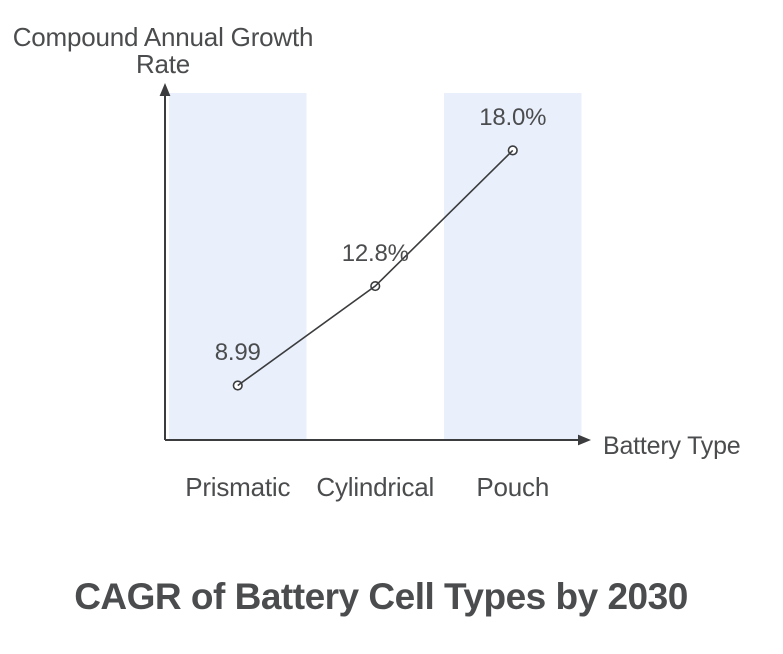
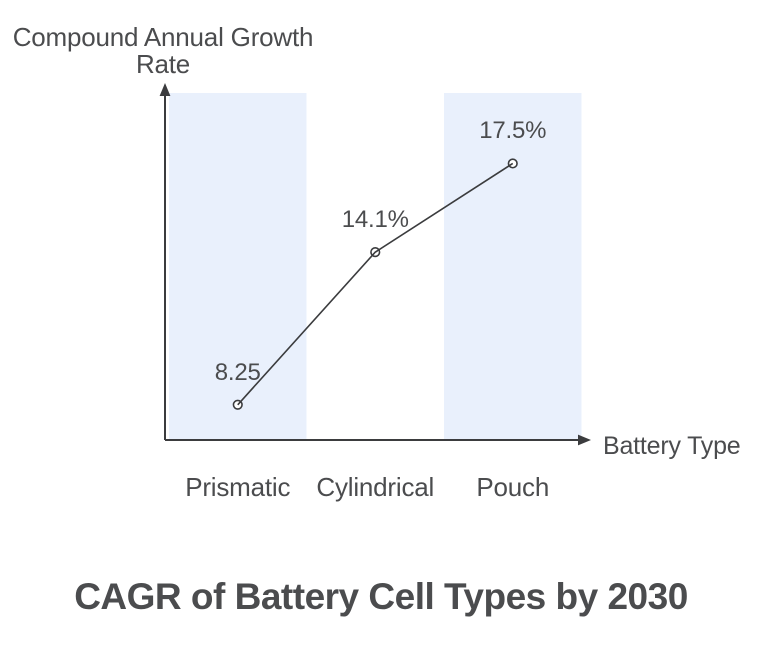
Prismatic: 8.99 -> 8.25
Cylindrical: 12.8% -> 14.1%
Pouch: 18.0% -> 17.5%
